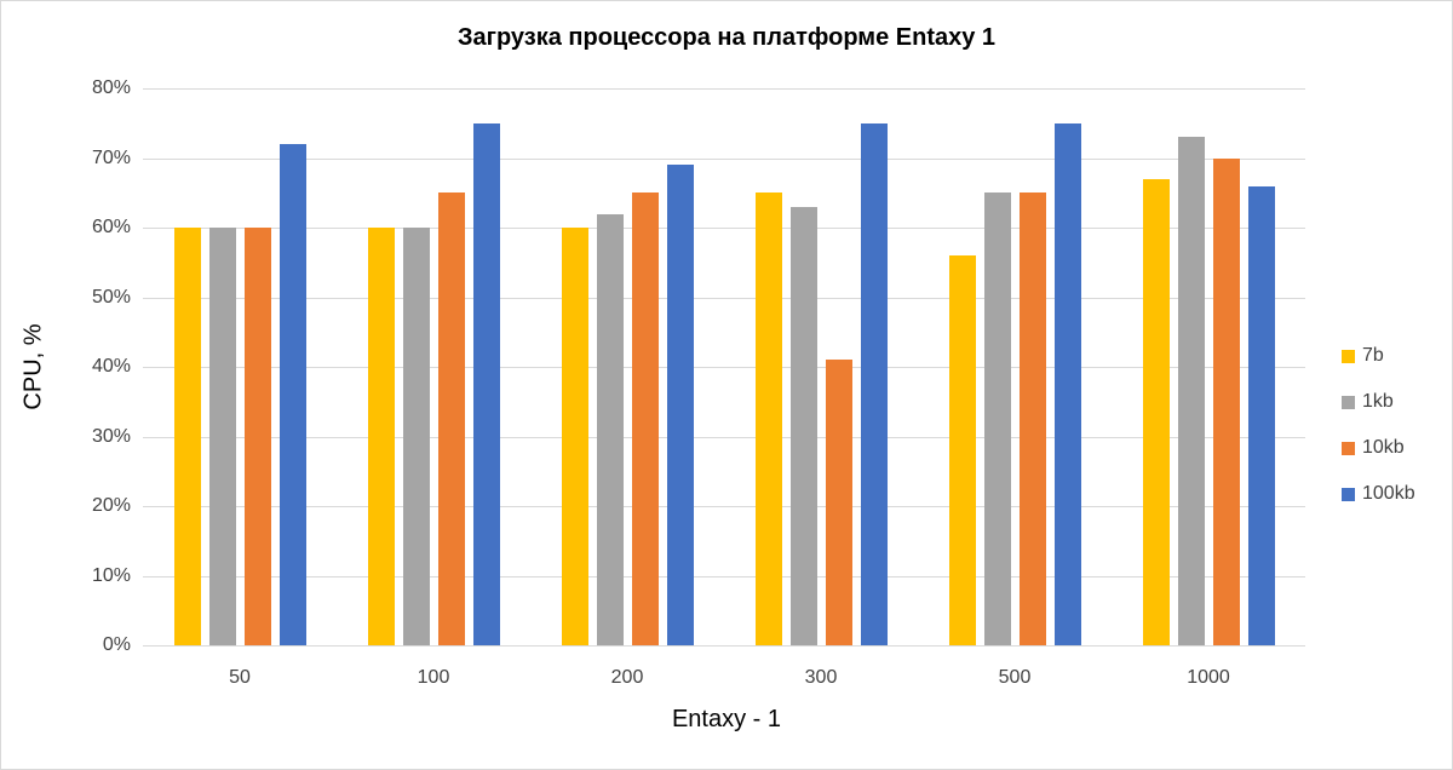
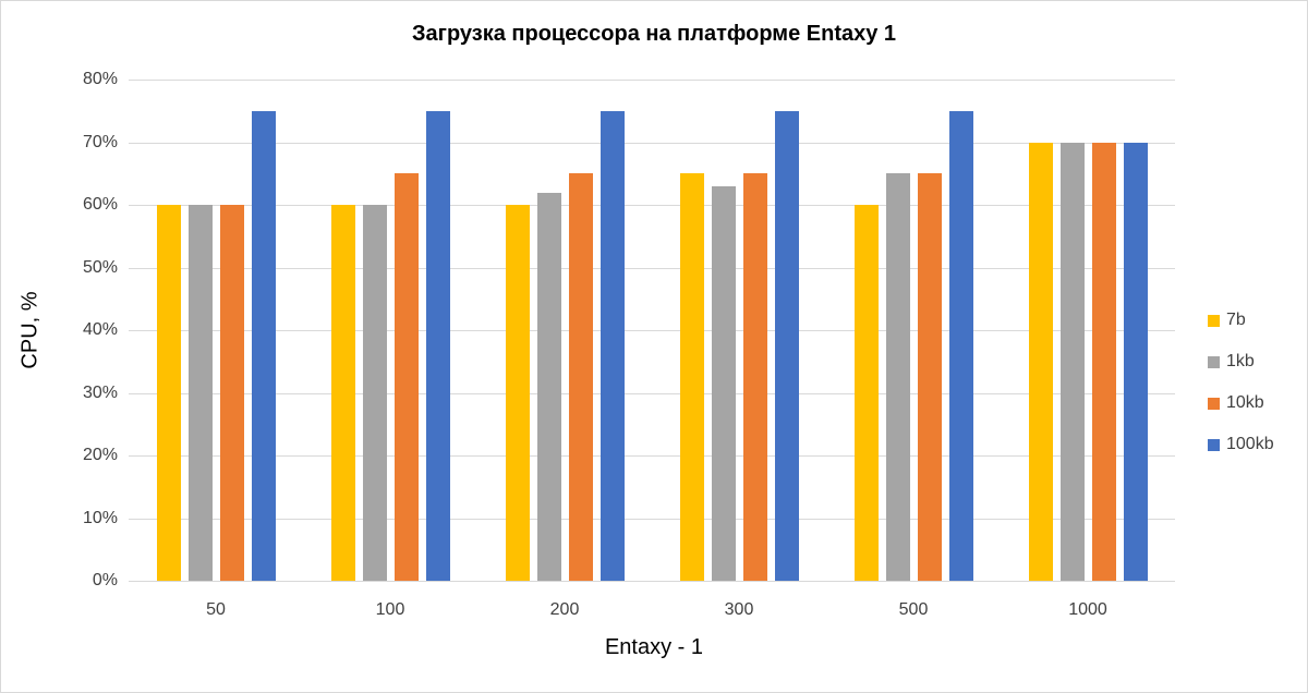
100kb/50: 72% -> 75%
100kb/200: 69% -> 75%
10kb/300: 41% -> 65%
7b/500: 56% -> 60%
7b/1000: 67% -> 70%
1kb/1000: 73% -> 70%
100kb/1000: 66% -> 70%
